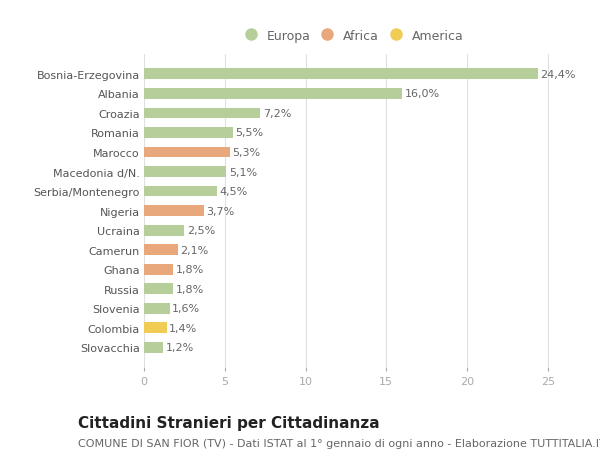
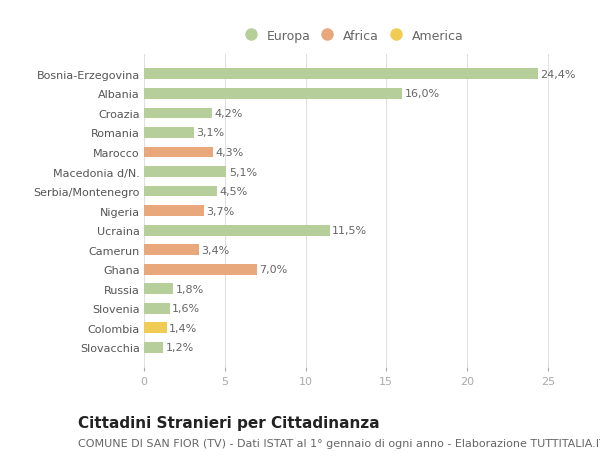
Croazia: 7,2% -> 4,2%
Romania: 5,5% -> 3,1%
Marocco: 5,3% -> 4,3%
Ucraina: 2,5% -> 11,5%
Camerun: 2,1% -> 3,4%
Ghana: 1,8% -> 7,0%
